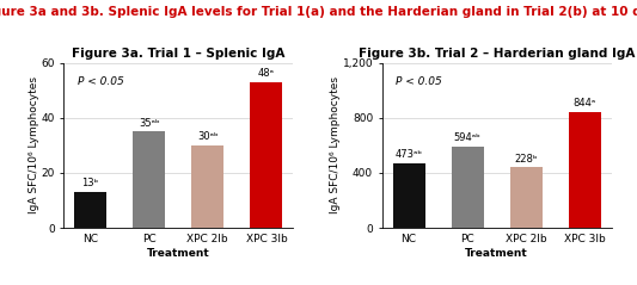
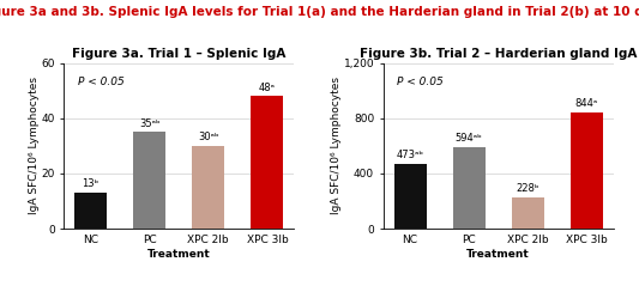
Figure 3a. Trial 1 – Splenic IgA/XPC 3lb: 53 -> 48
Figure 3b. Trial 2 – Harderian gland IgA/XPC 2lb: 440 -> 230
